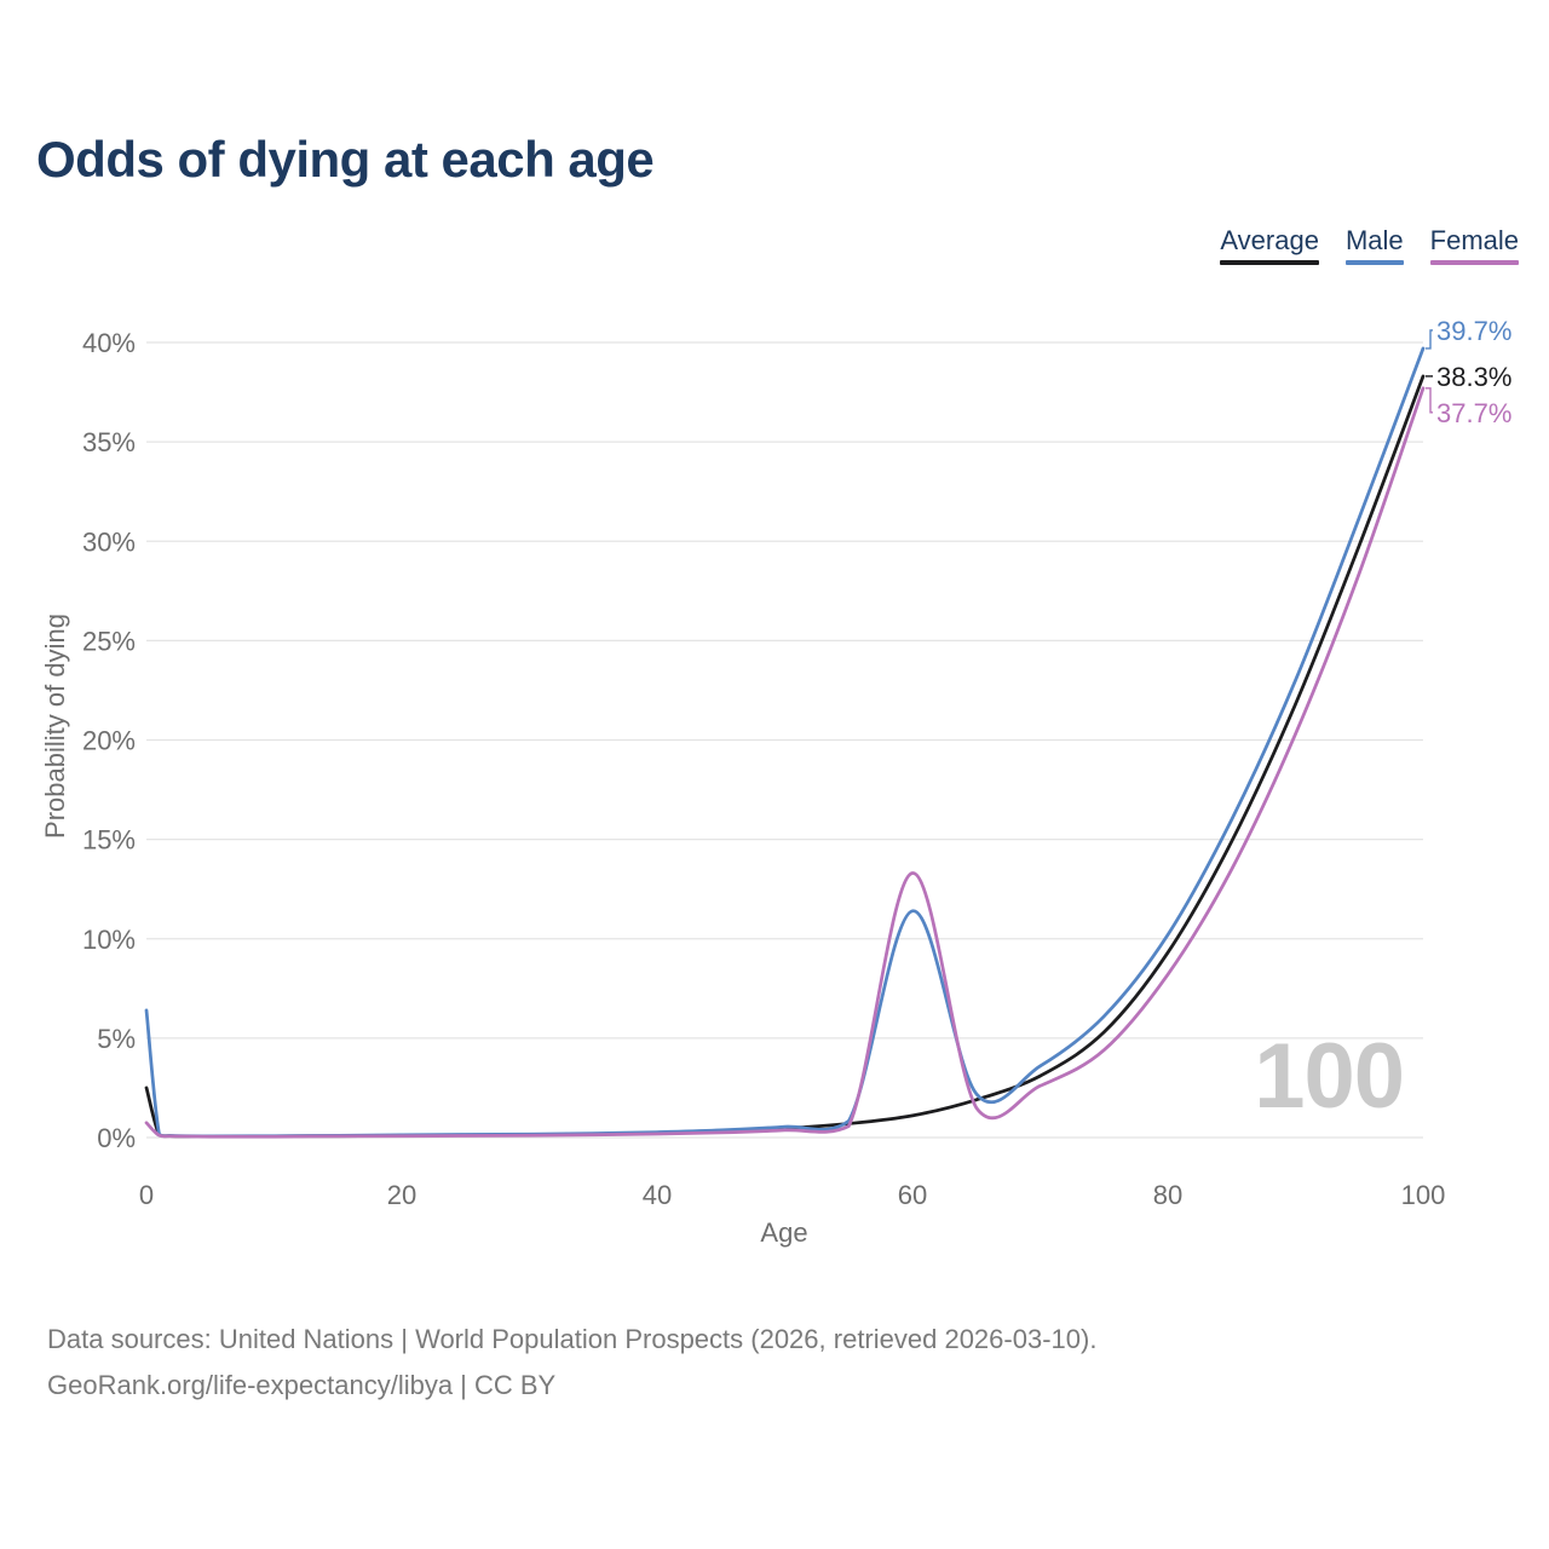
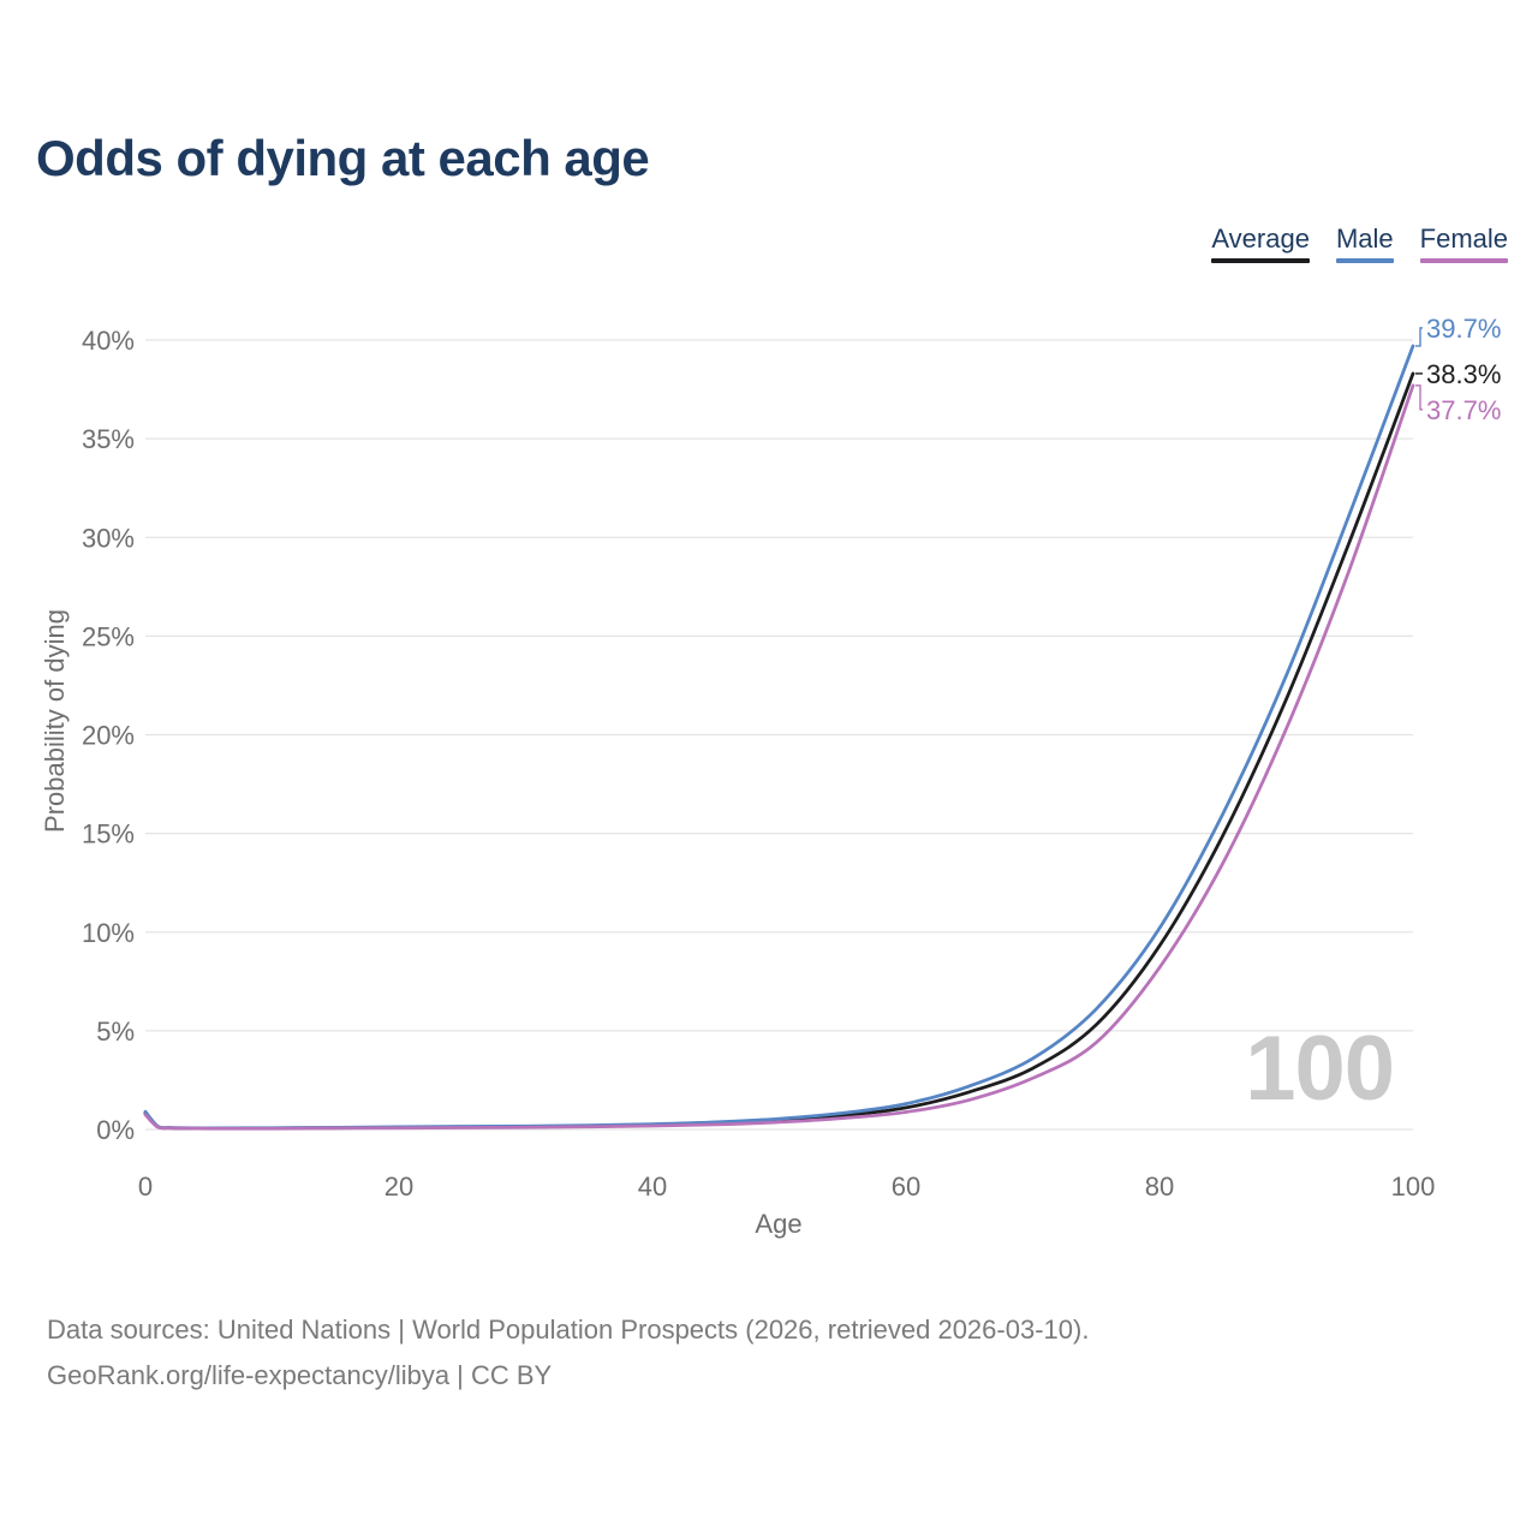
Average/0: 2.5% -> 0.8%
Male/0: 6.4% -> 0.9%
Male/60: 11.4% -> 1.3%
Female/60: 13.3% -> 0.9%
